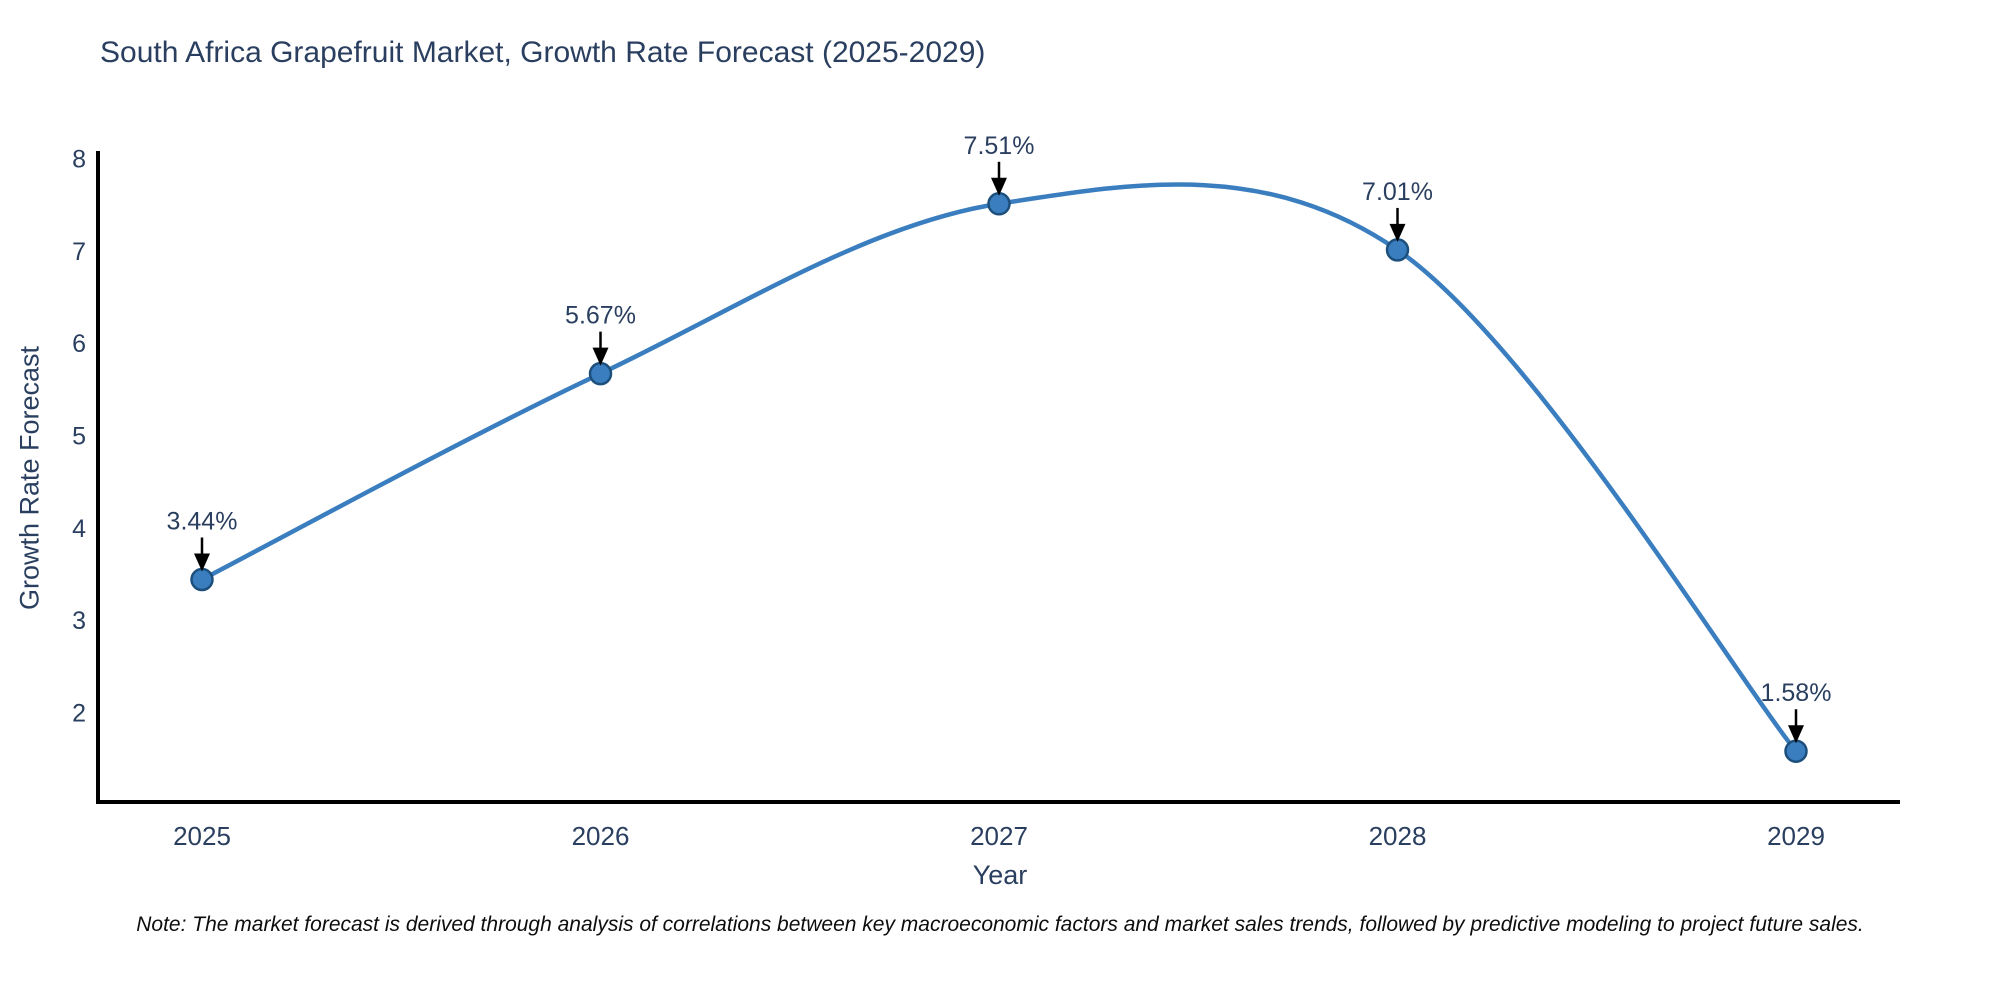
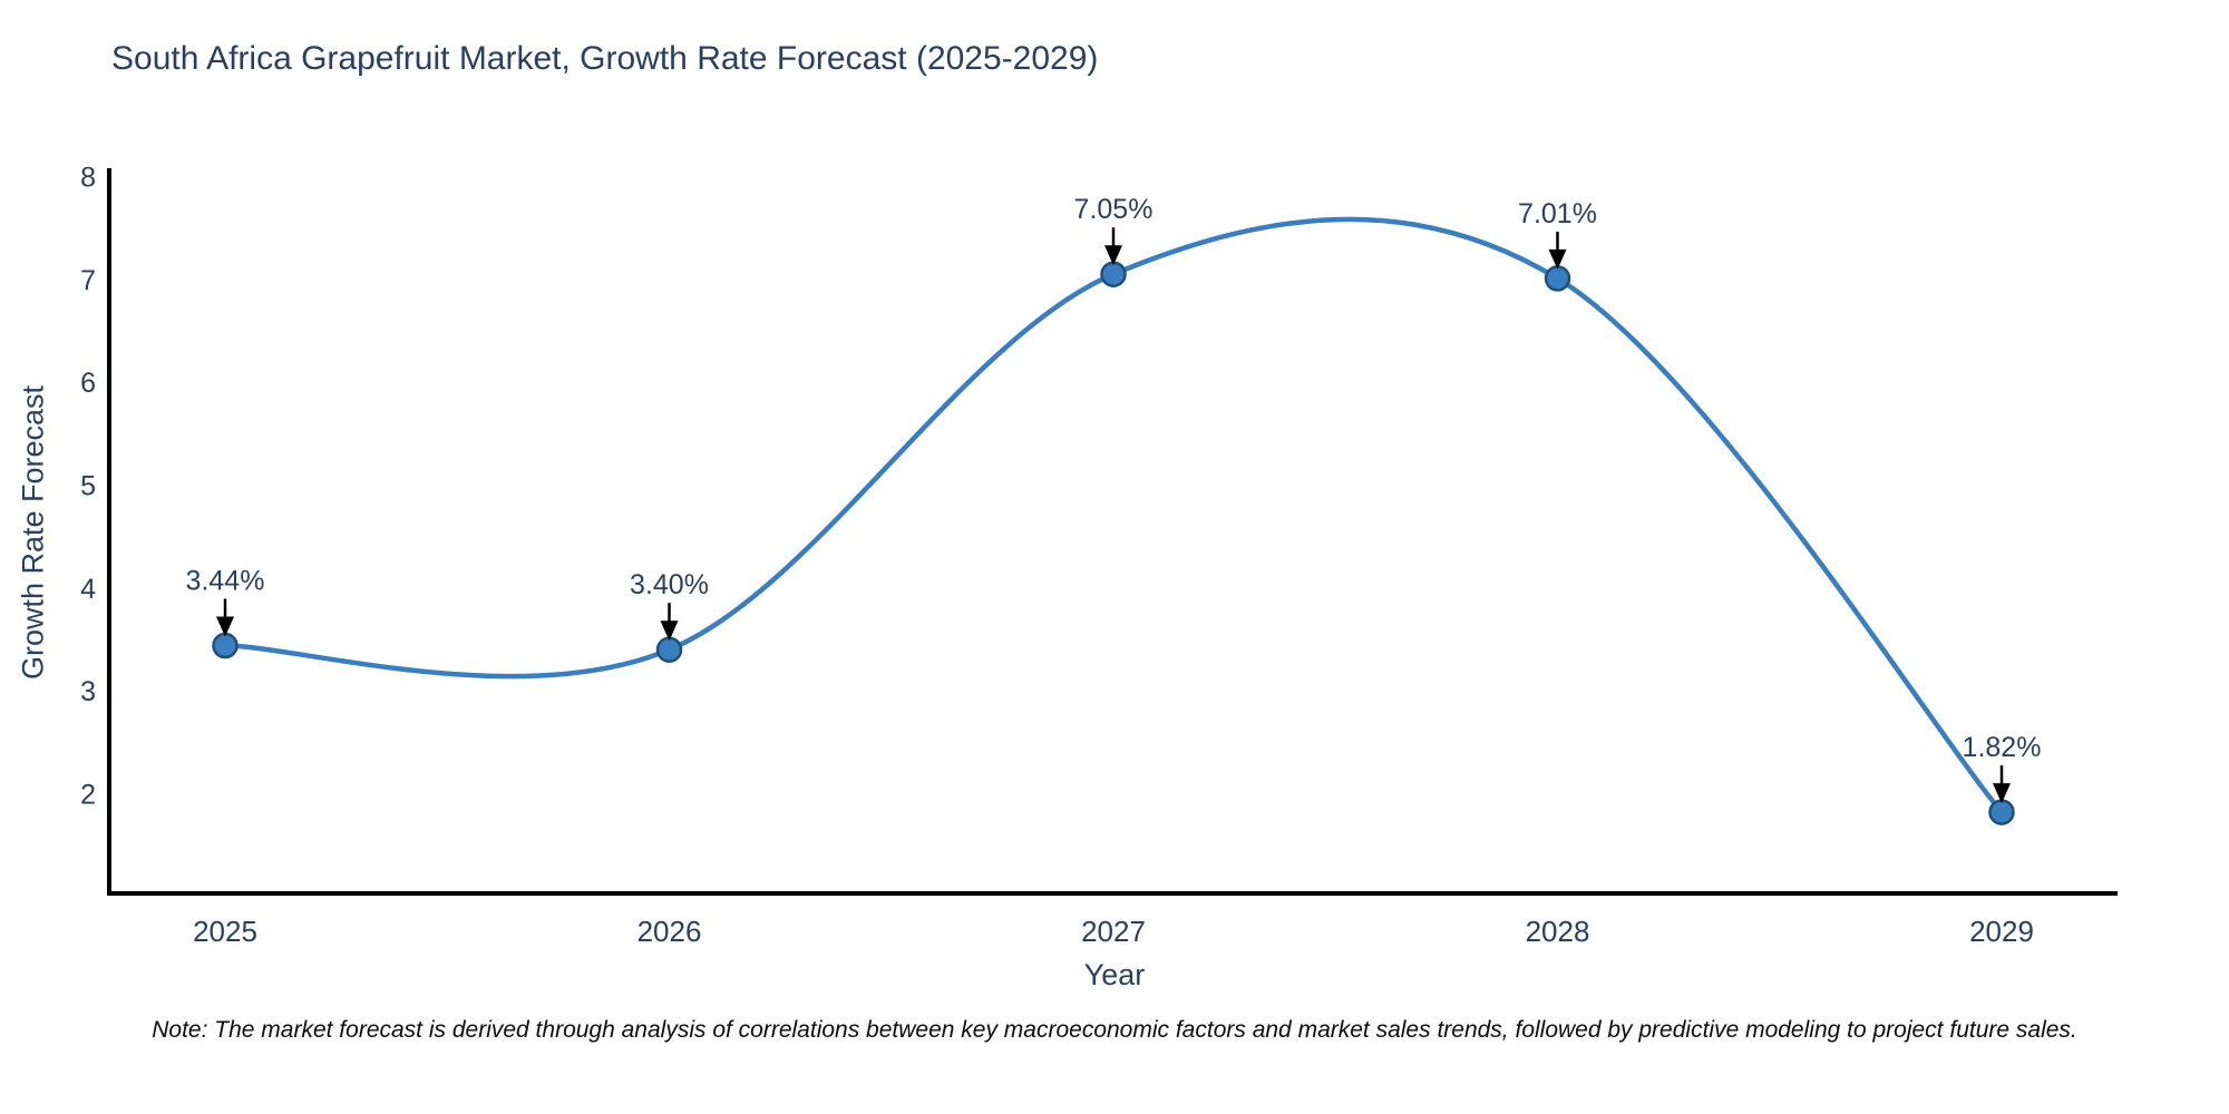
2026: 5.67% -> 3.40%
2027: 7.51% -> 7.05%
2029: 1.58% -> 1.82%
